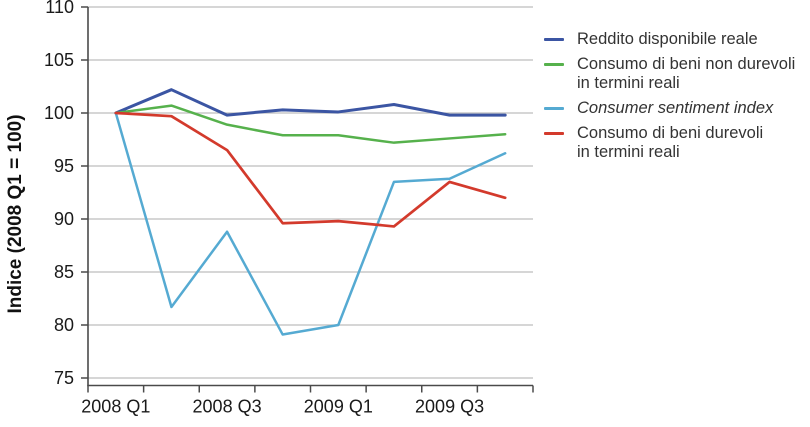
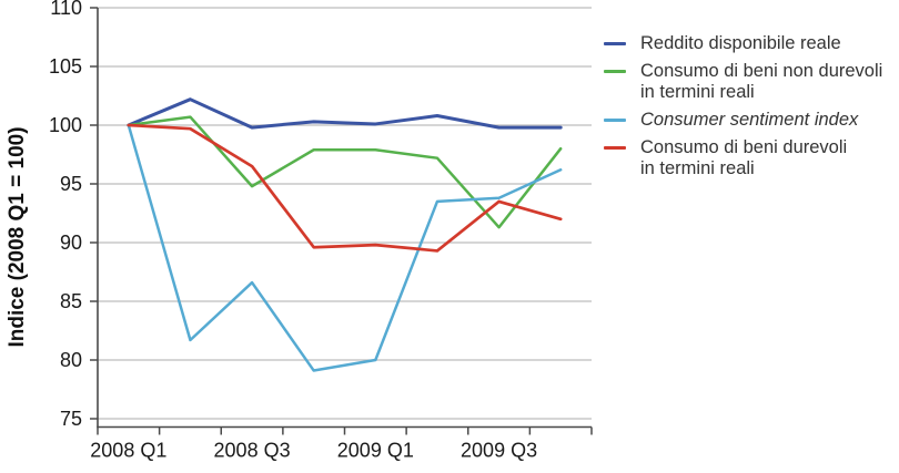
Consumo di beni non durevoli in termini reali/2008 Q3: 98.9 -> 94.8
Consumer sentiment index/2008 Q3: 88.8 -> 86.6
Consumo di beni non durevoli in termini reali/2009 Q3: 97.6 -> 91.3
